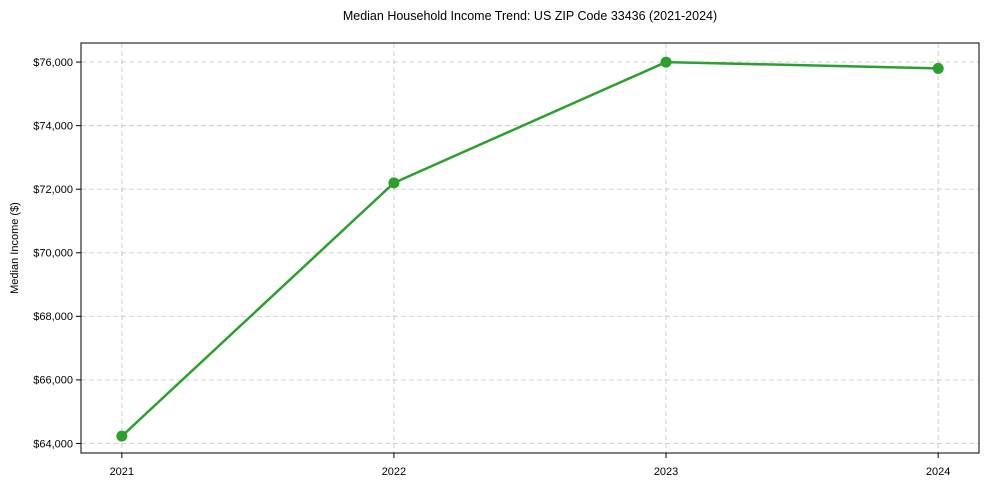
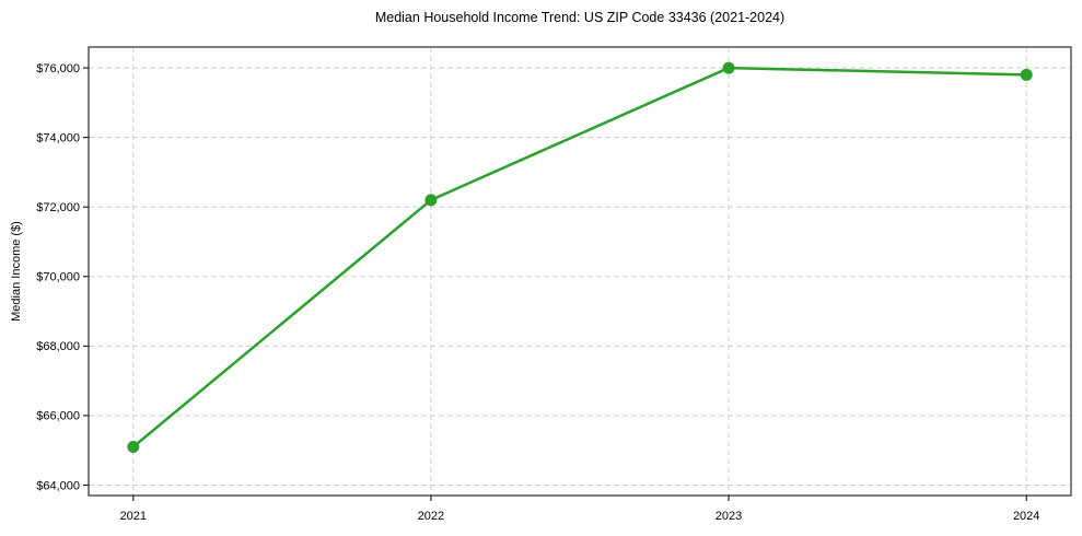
2021: $64200 -> $65100
